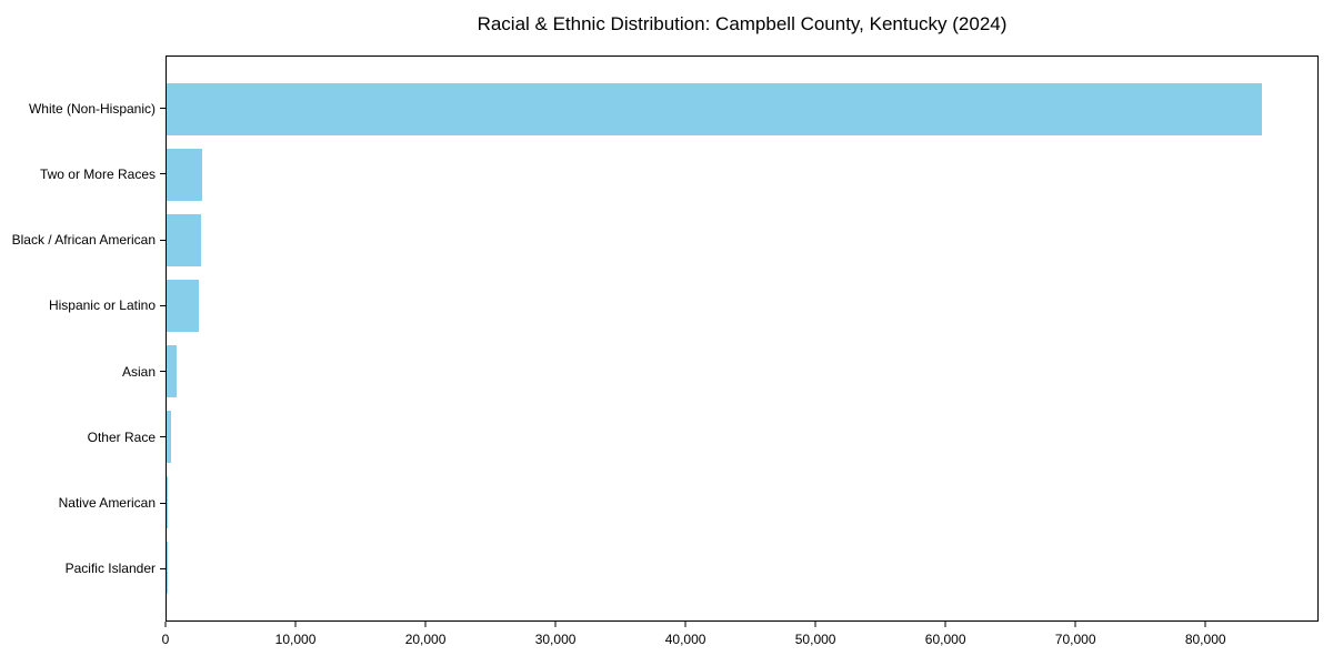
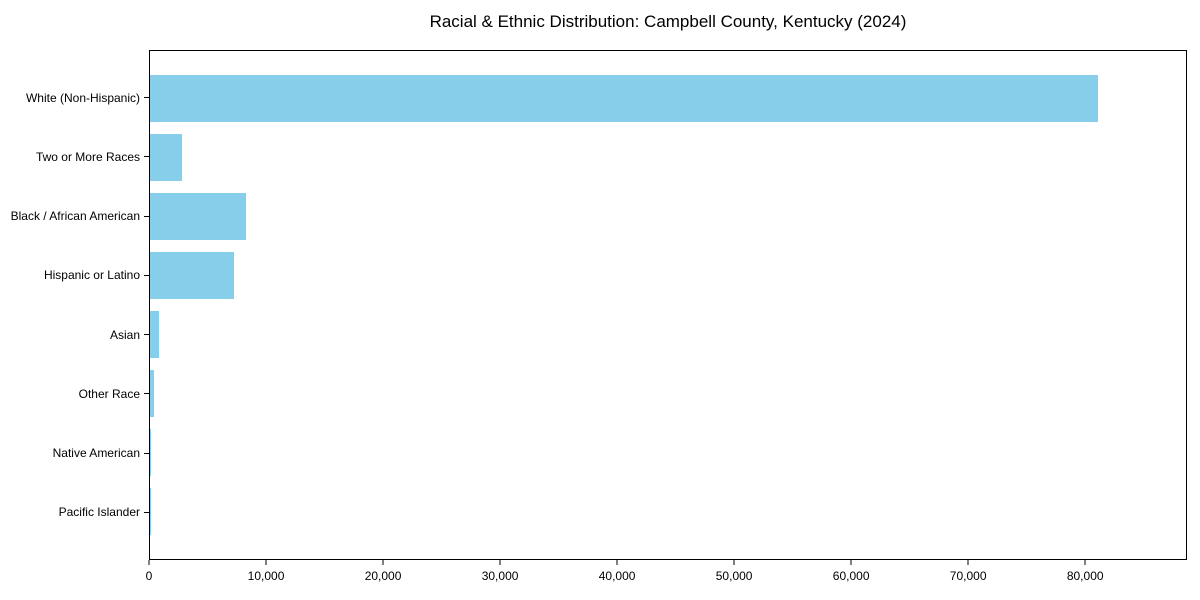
White (Non-Hispanic): 84400 -> 81200
Black / African American: 2600 -> 8200
Hispanic or Latino: 2500 -> 7200
